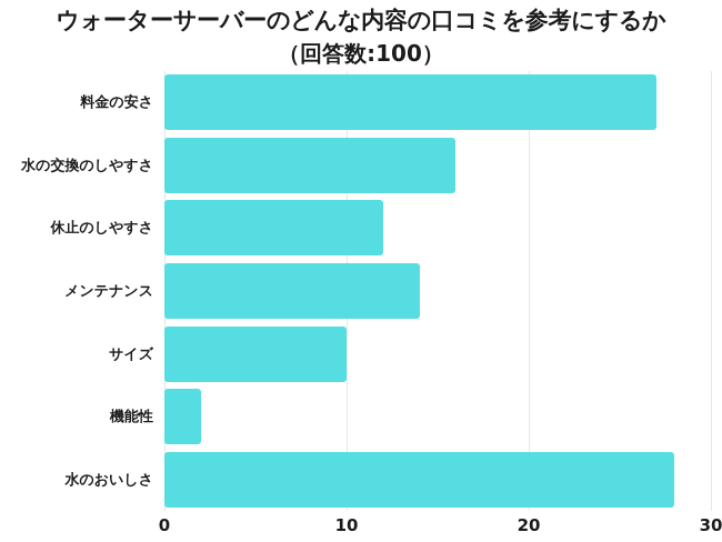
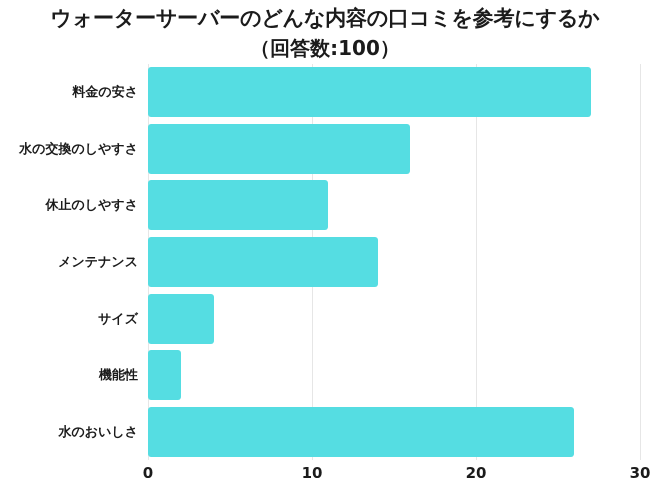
休止のしやすさ: 12 -> 11
サイズ: 10 -> 4
水のおいしさ: 28 -> 26
